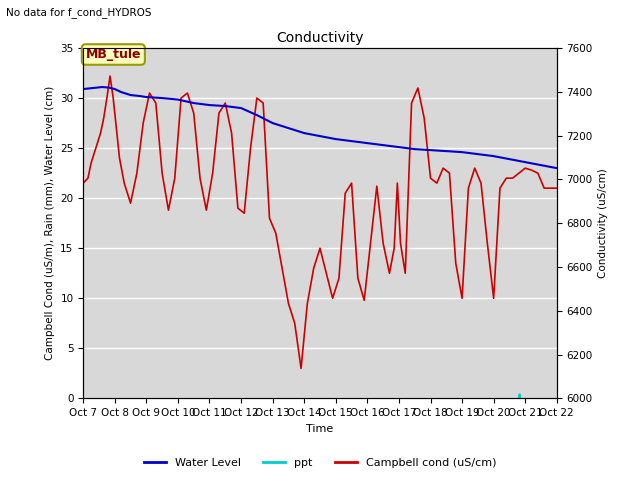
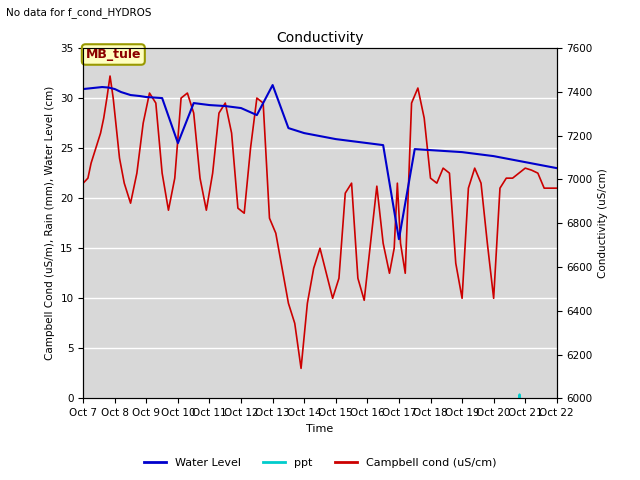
Water Level/Oct 10: 29.9 -> 25.5
Water Level/Oct 13: 27.5 -> 31.3
Water Level/Oct 17: 25.1 -> 15.9
